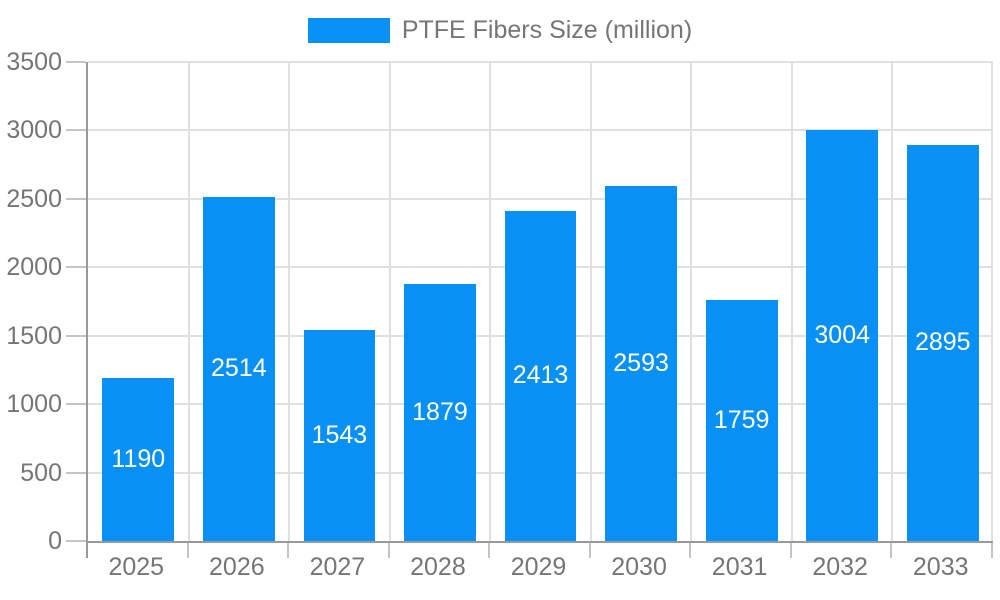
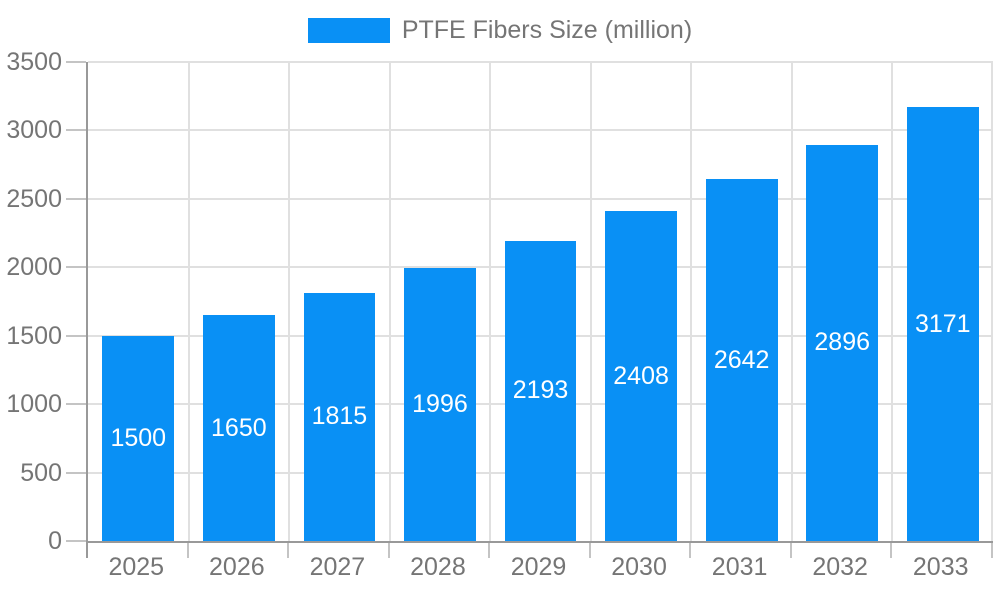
2025: 1190 -> 1500
2026: 2514 -> 1650
2027: 1543 -> 1815
2028: 1879 -> 1996
2029: 2413 -> 2193
2030: 2593 -> 2408
2031: 1759 -> 2642
2032: 3004 -> 2896
2033: 2895 -> 3171
